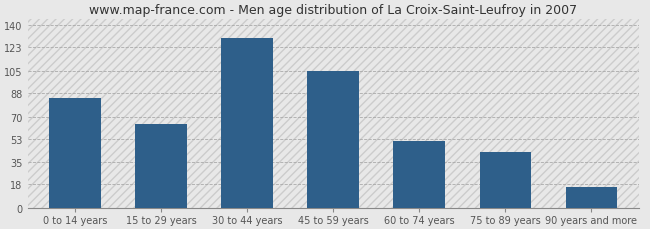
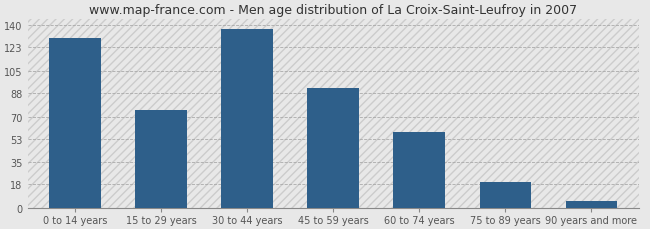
0 to 14 years: 84 -> 130
15 to 29 years: 64 -> 75
30 to 44 years: 130 -> 137
45 to 59 years: 105 -> 92
60 to 74 years: 51 -> 58
75 to 89 years: 43 -> 20
90 years and more: 16 -> 5
